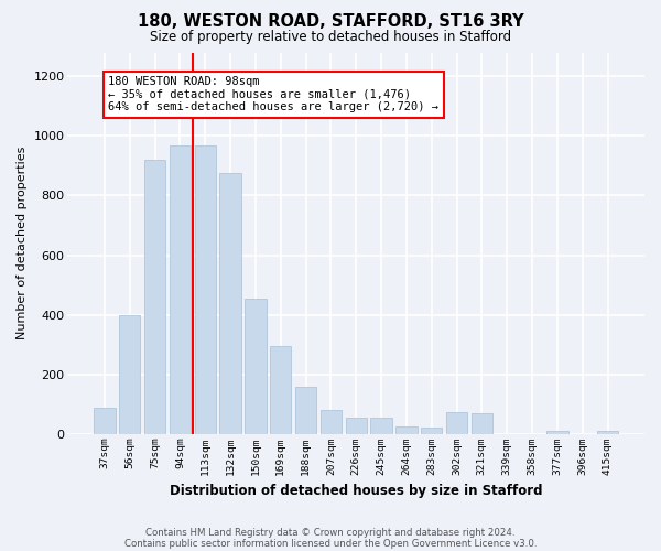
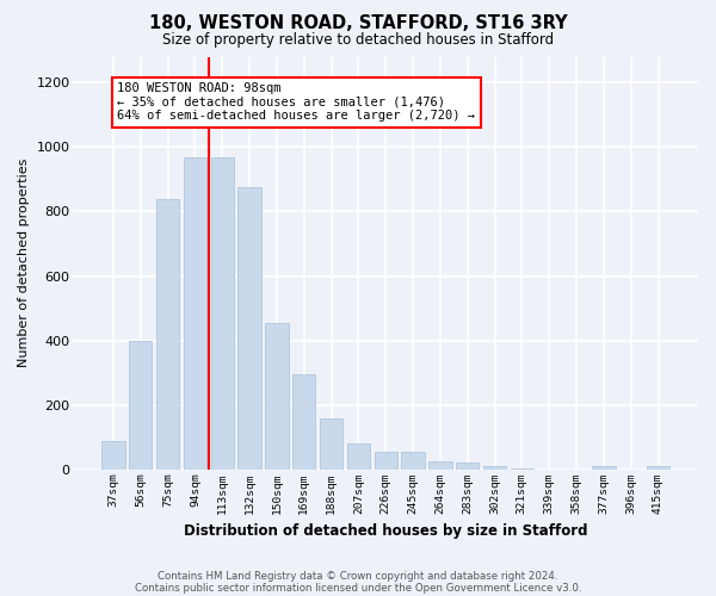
75sqm: 920 -> 840
302sqm: 75 -> 10
321sqm: 70 -> 5
